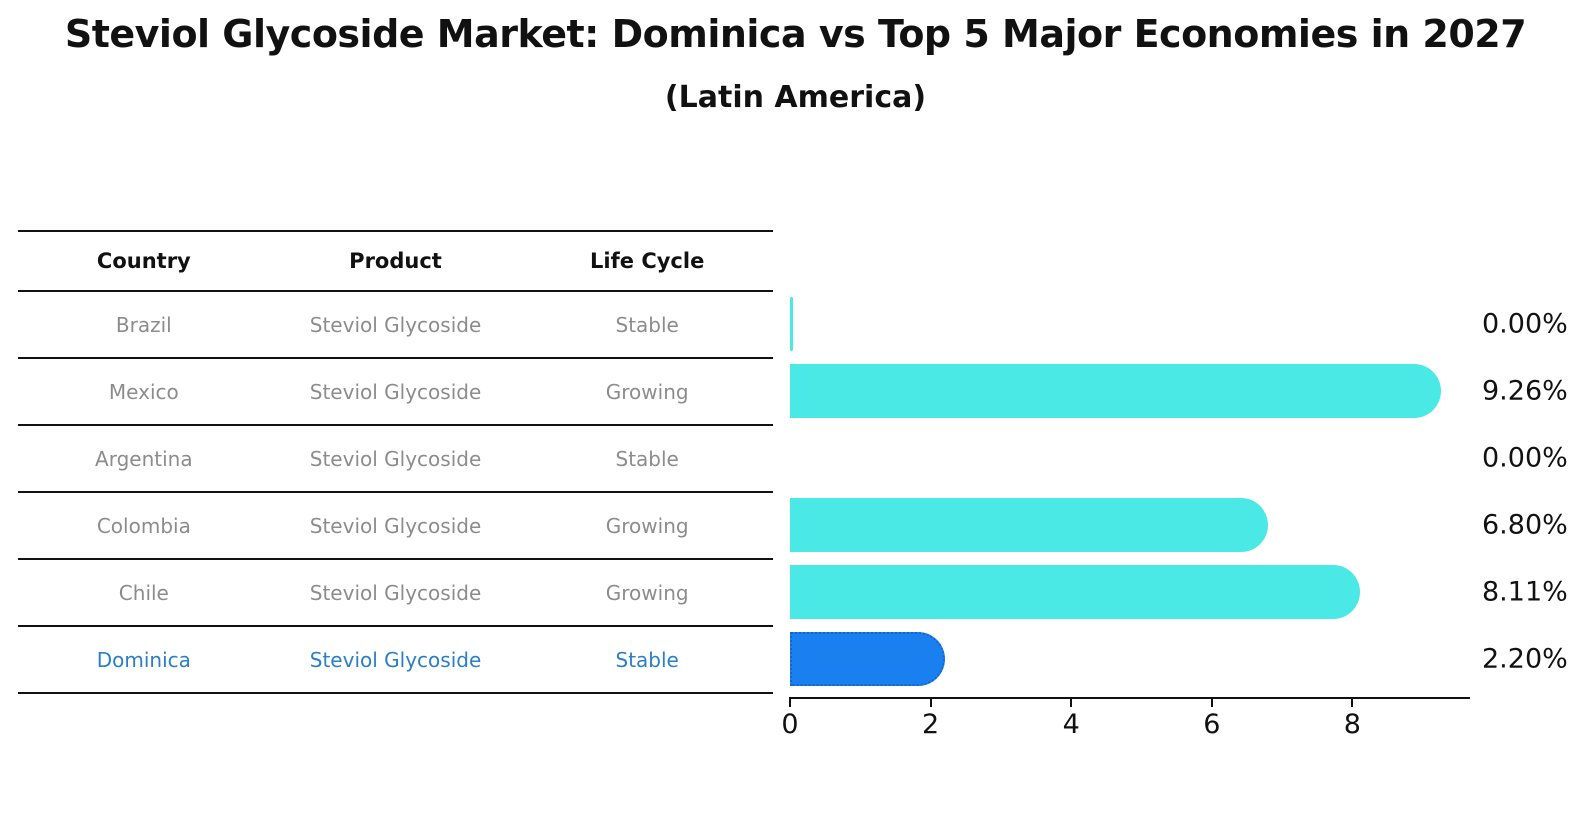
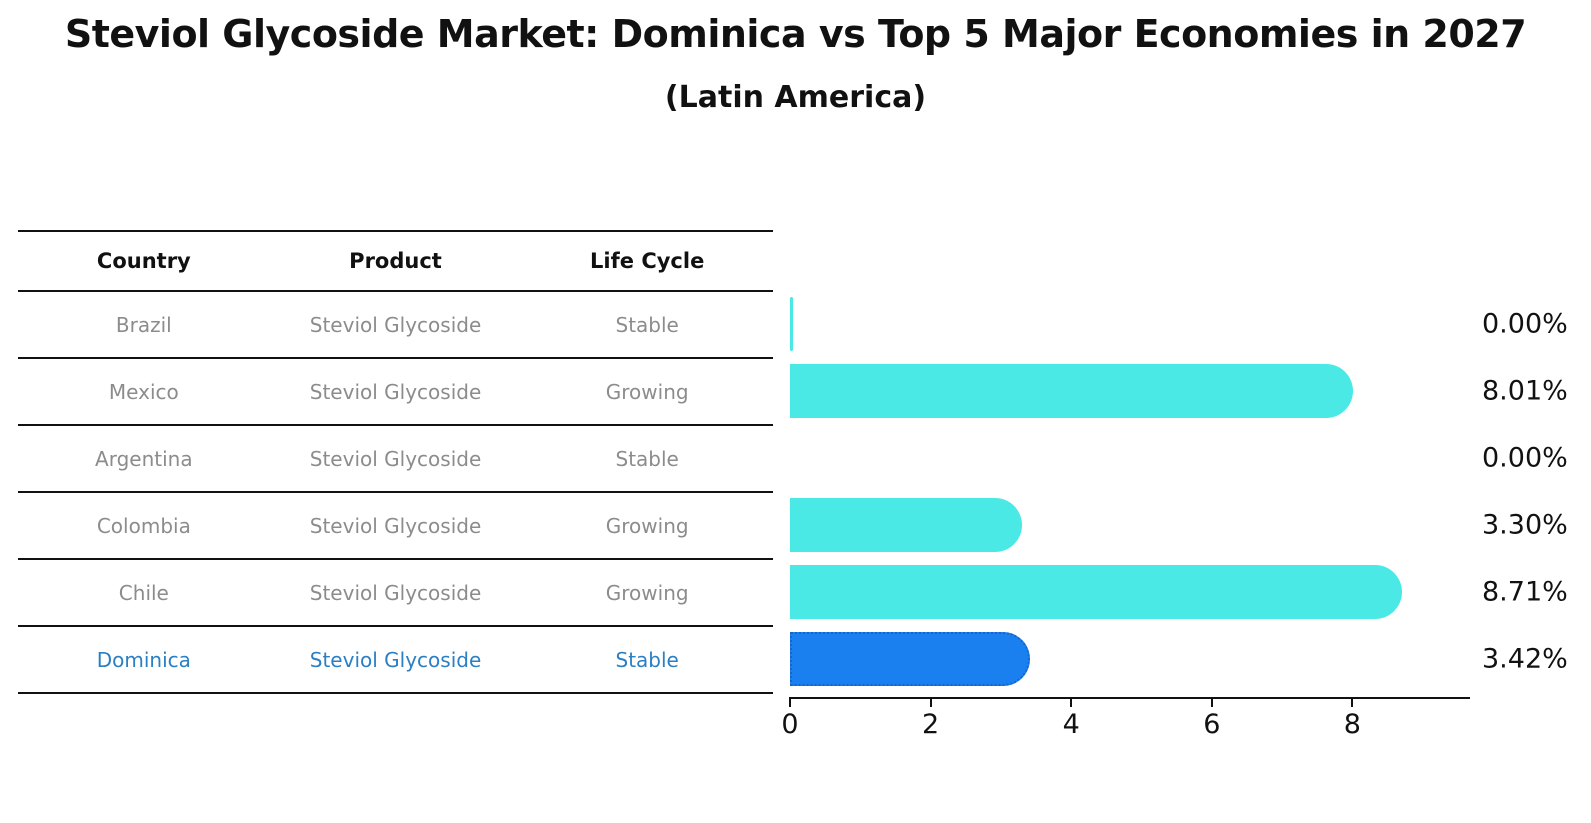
Mexico: 9.26% -> 8.01%
Colombia: 6.80% -> 3.30%
Chile: 8.11% -> 8.71%
Dominica: 2.20% -> 3.42%
